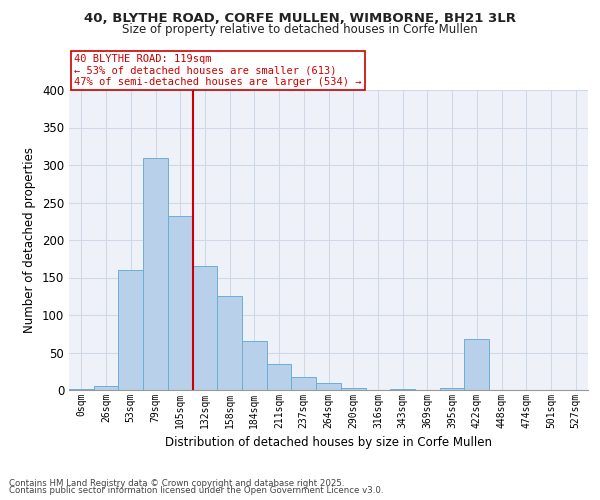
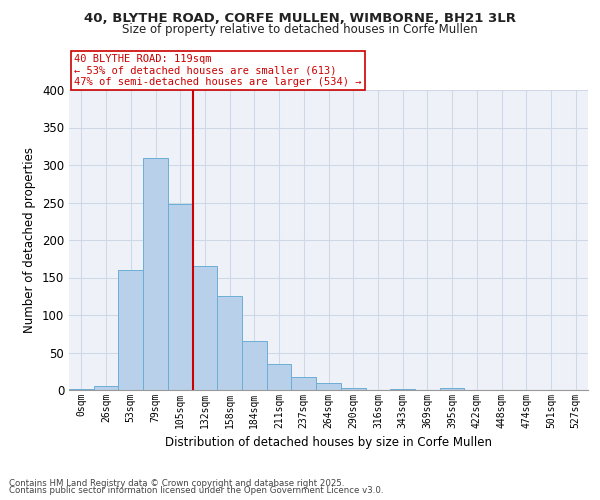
105sqm: 232 -> 248
422sqm: 68 -> 0
